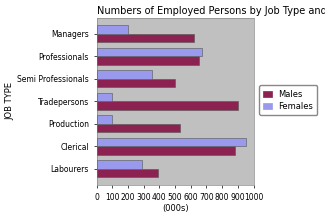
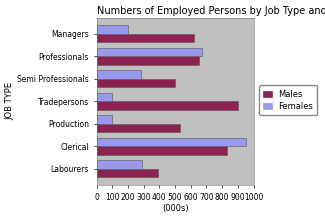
Females/Semi Professionals: 350 -> 280
Males/Clerical: 880 -> 830
